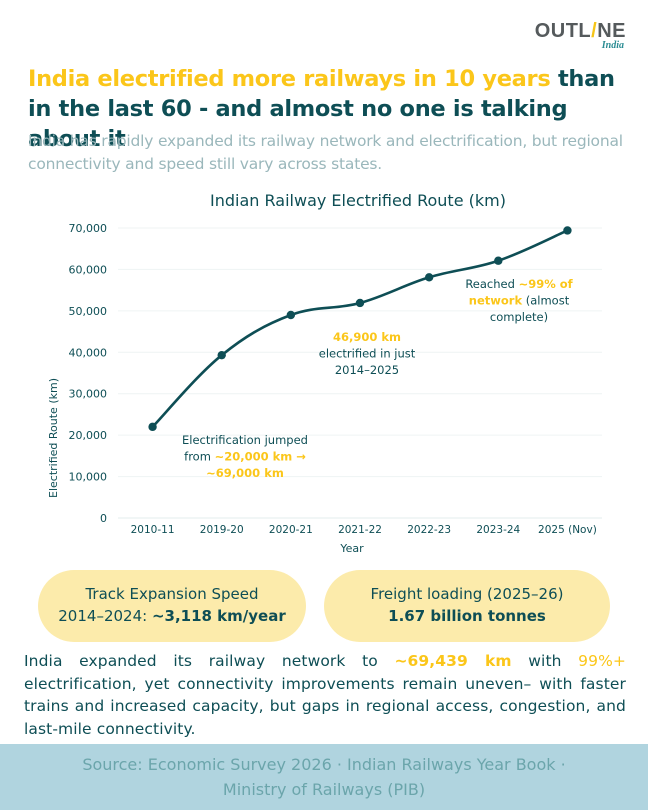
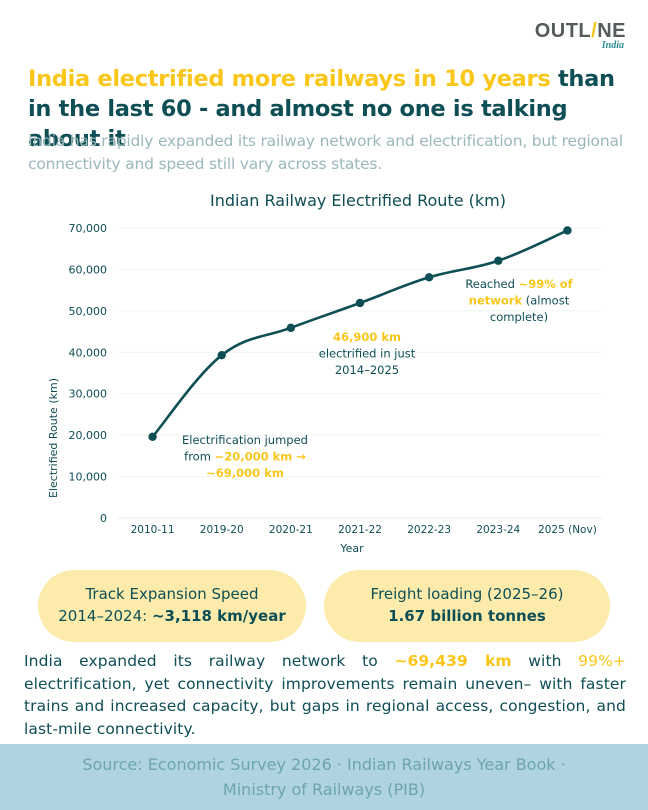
2010-11: 22000 -> 20000
2020-21: 49000 -> 46000
